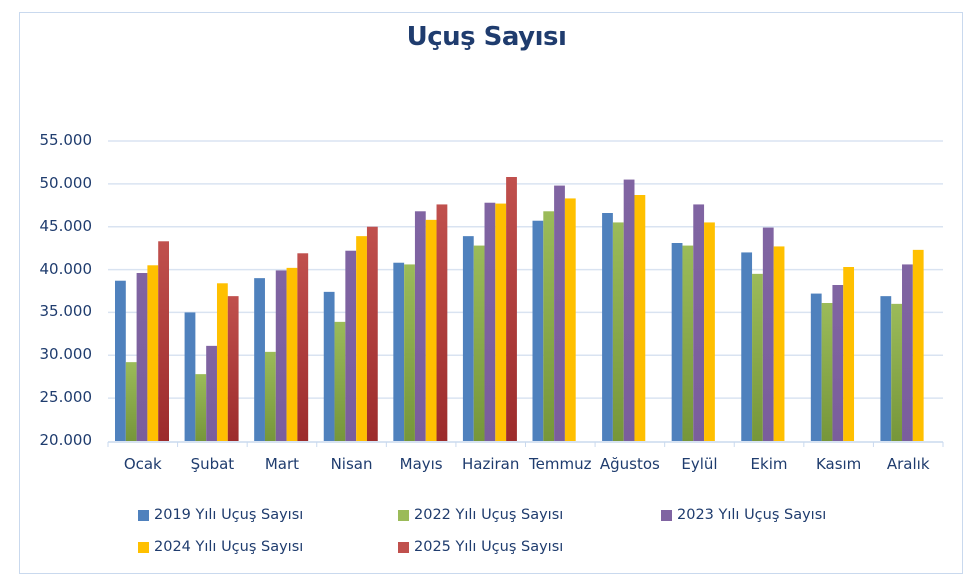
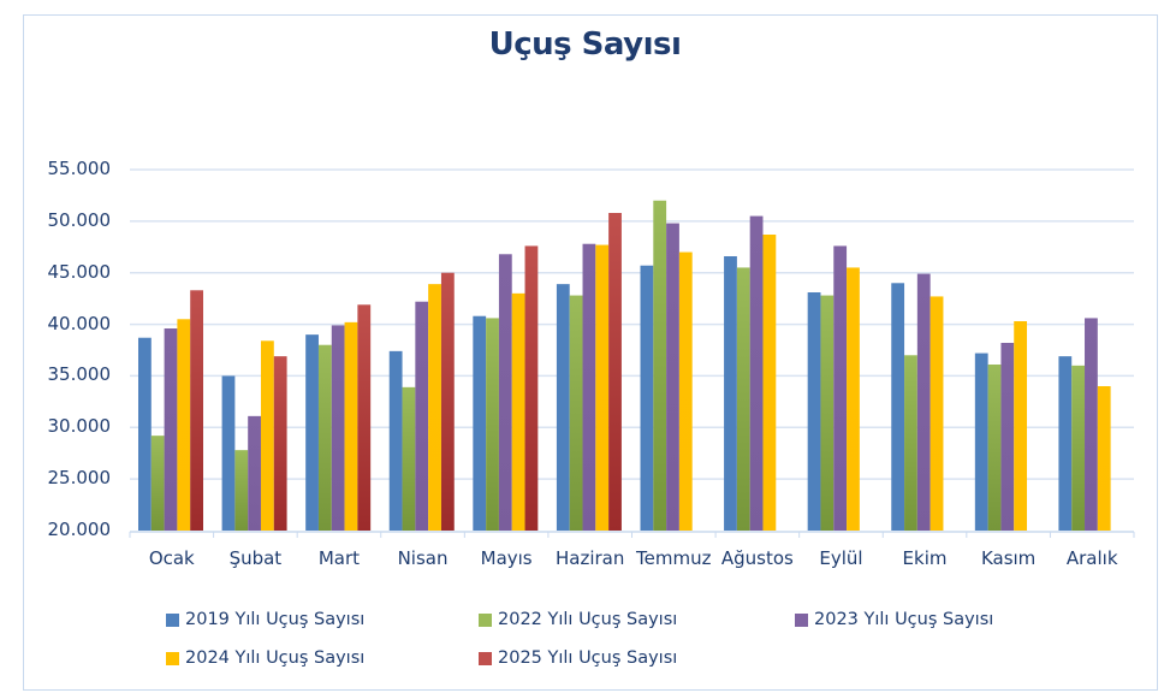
2022 Yılı Uçuş Sayısı/Mart: 30000 -> 38000
2024 Yılı Uçuş Sayısı/Mayıs: 46000 -> 43000
2022 Yılı Uçuş Sayısı/Temmuz: 47000 -> 52000
2024 Yılı Uçuş Sayısı/Temmuz: 48000 -> 47000
2019 Yılı Uçuş Sayısı/Ekim: 42000 -> 44000
2022 Yılı Uçuş Sayısı/Ekim: 40000 -> 37000
2024 Yılı Uçuş Sayısı/Aralık: 42000 -> 34000
